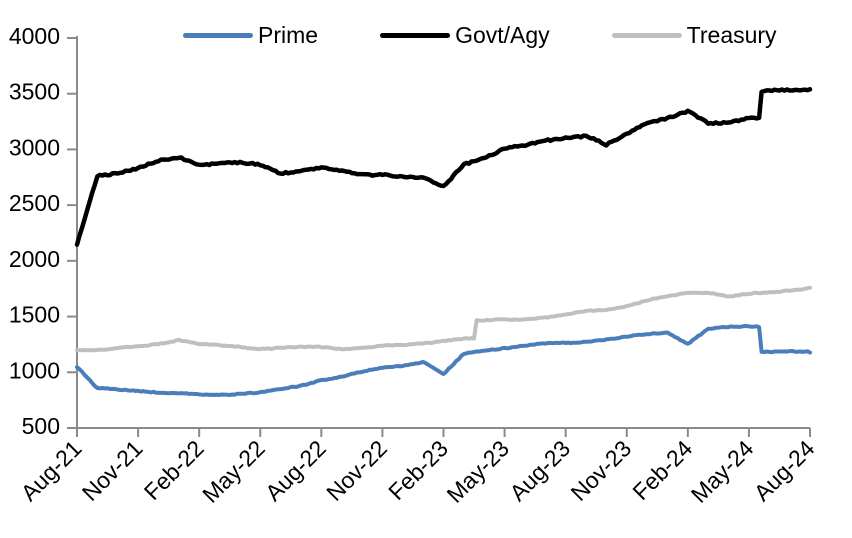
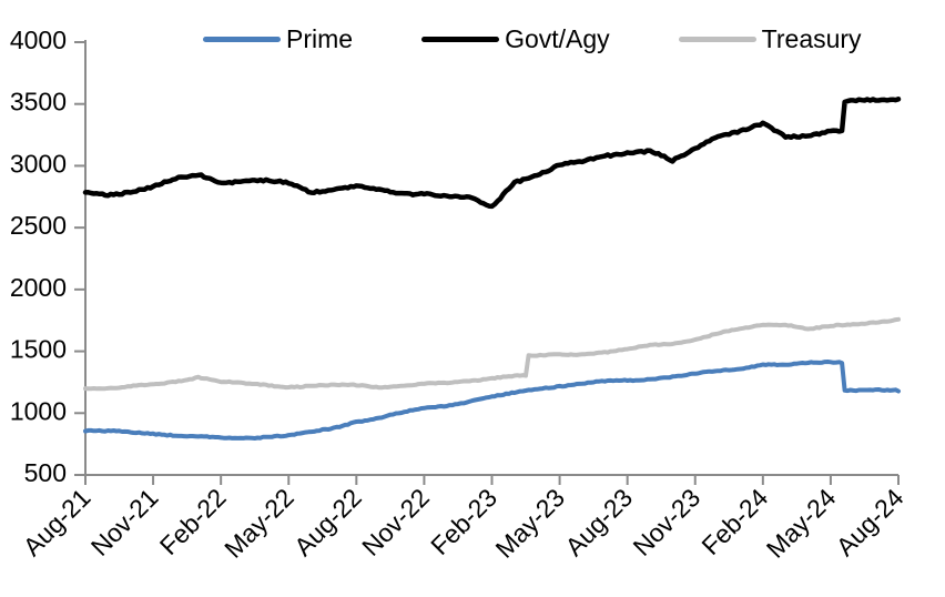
Prime/Aug-21: 1050 -> 860
Govt/Agy/Aug-21: 2140 -> 2780
Prime/Feb-23: 980 -> 1130
Prime/Feb-24: 1260 -> 1400
